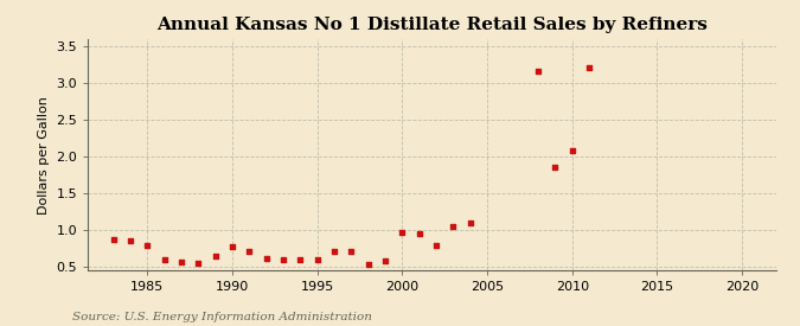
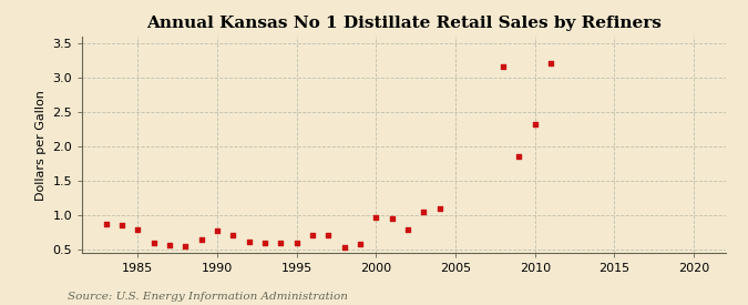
2010: 2.08 -> 2.32
